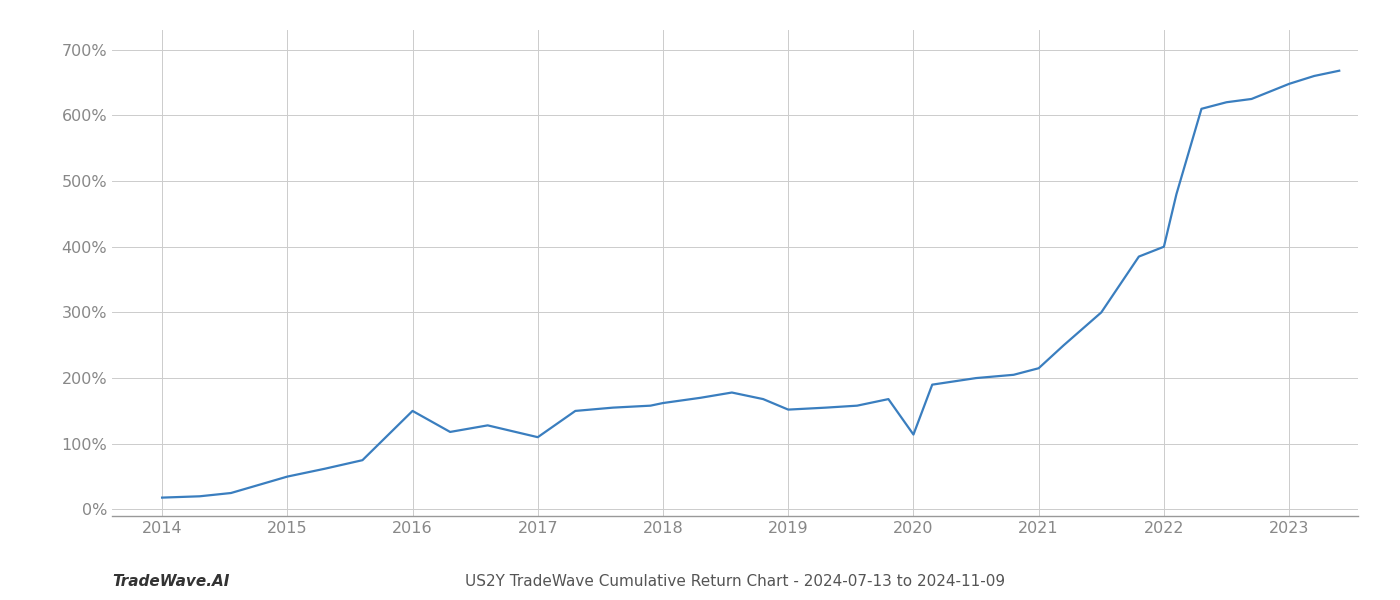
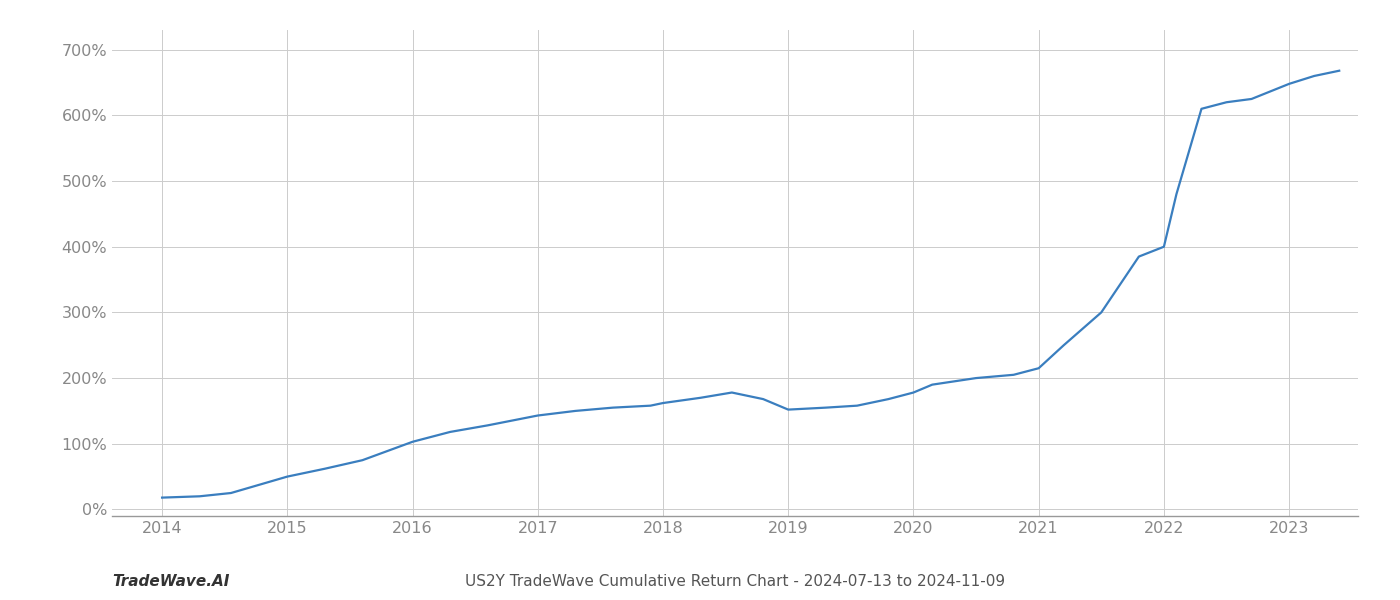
2016: 150% -> 103%
2017: 110% -> 143%
2020: 114% -> 178%
